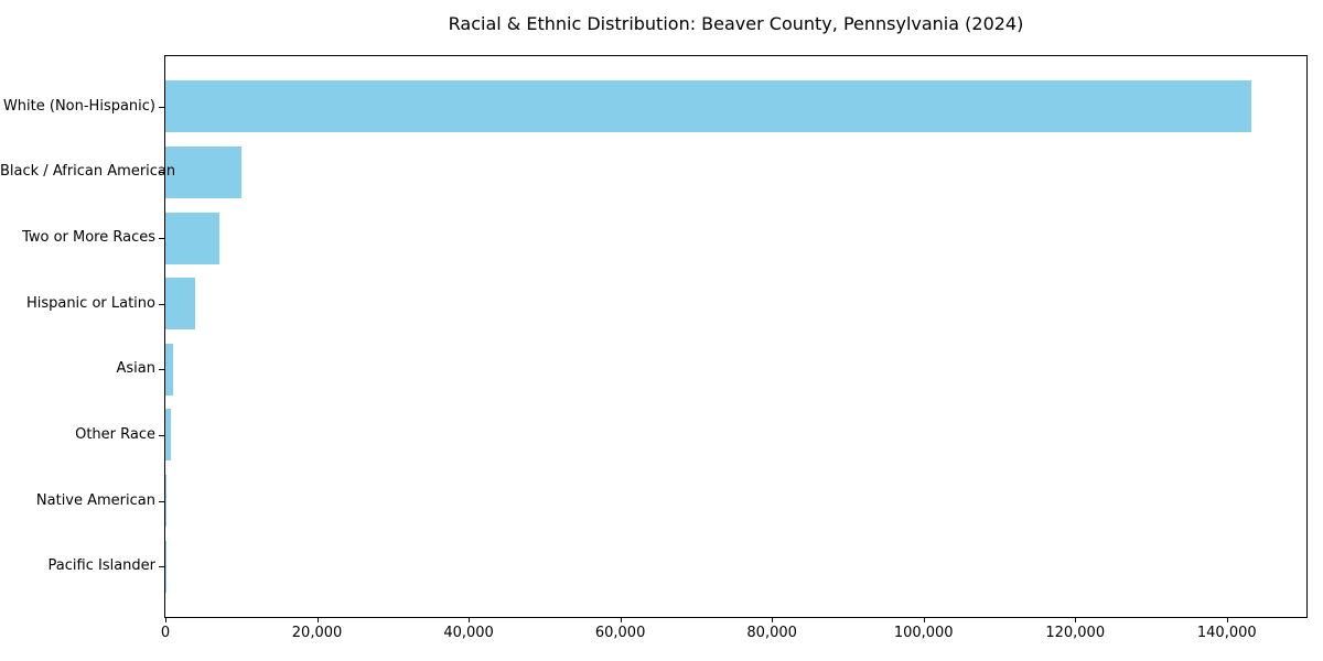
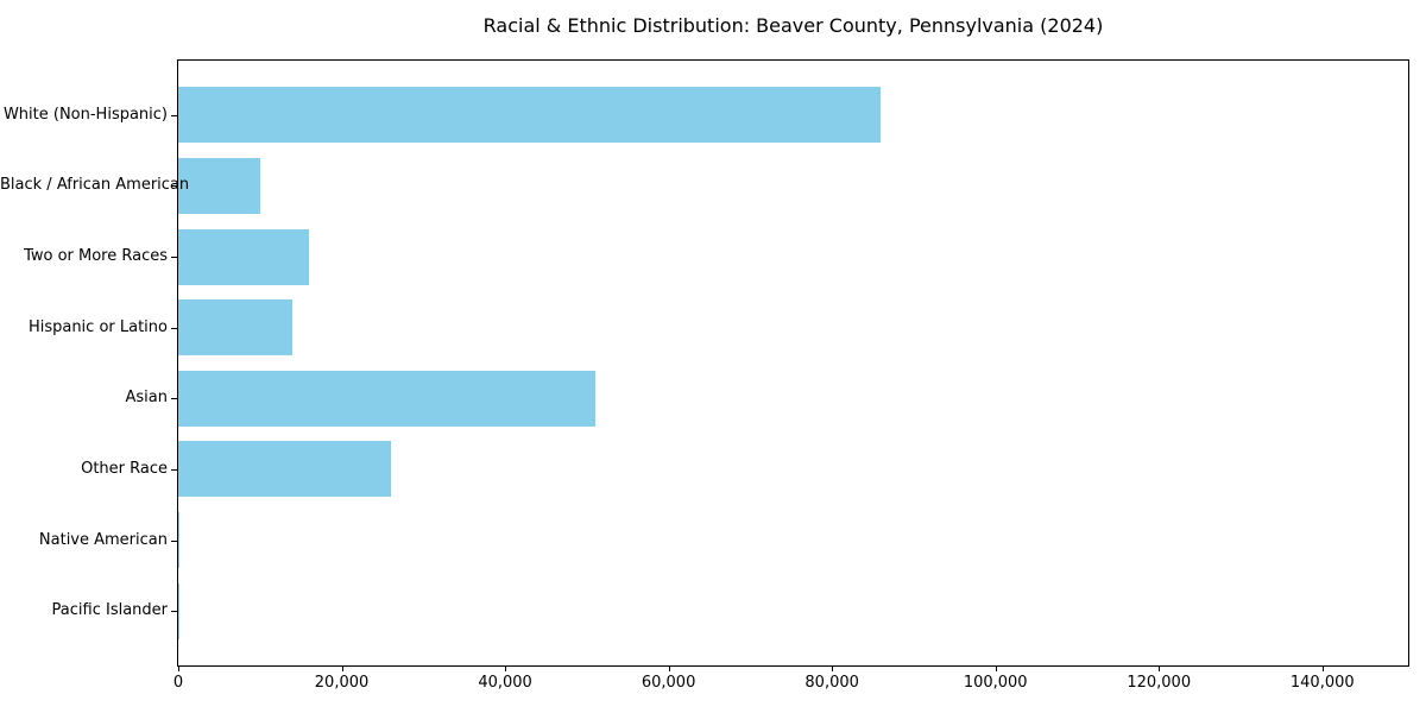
White (Non-Hispanic): 143000 -> 86000
Two or More Races: 7000 -> 16000
Hispanic or Latino: 4000 -> 14000
Asian: 1000 -> 51000
Other Race: 1000 -> 26000
